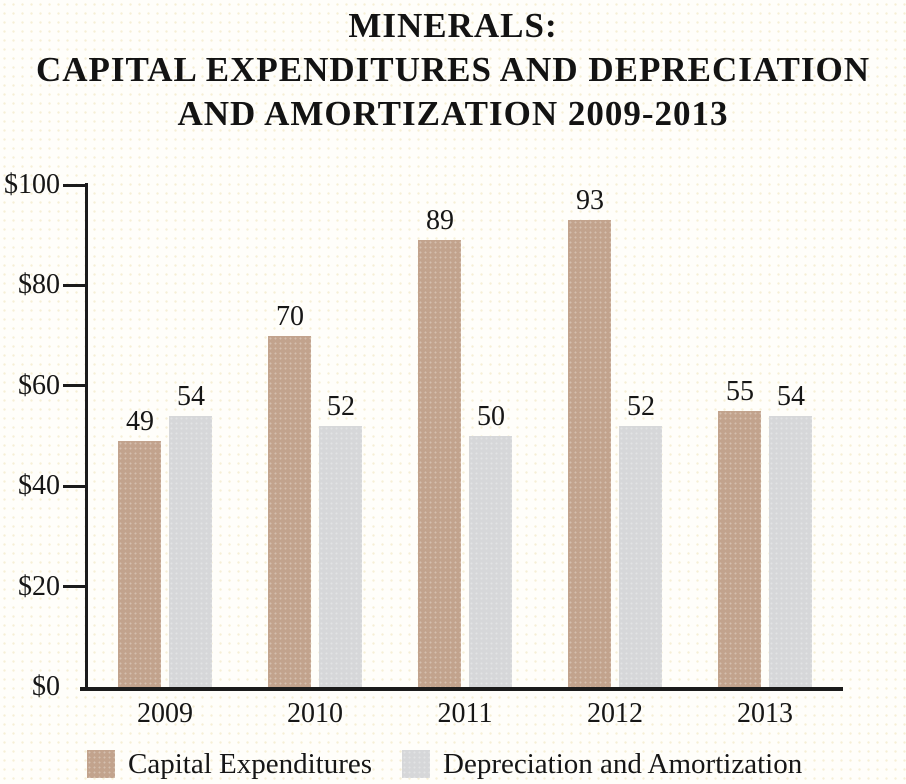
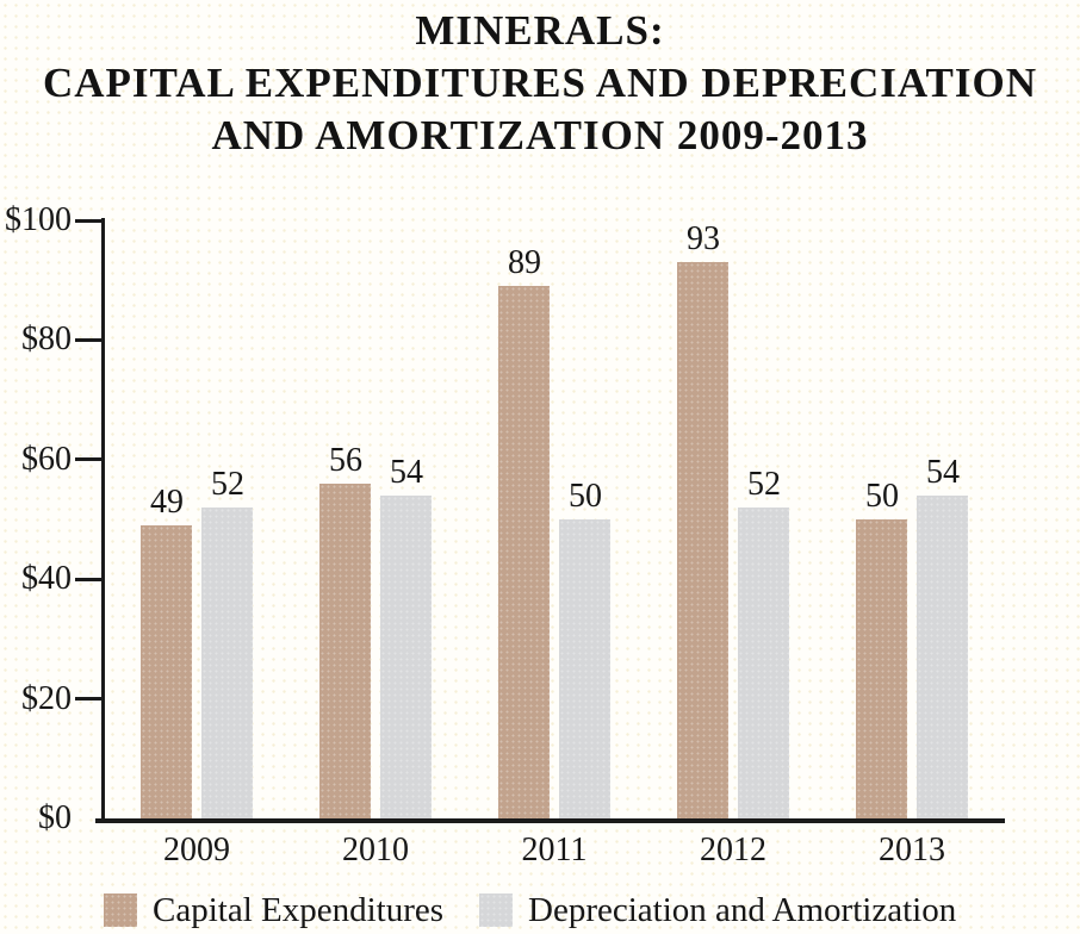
Depreciation and Amortization/2009: 54 -> 52
Capital Expenditures/2010: 70 -> 56
Depreciation and Amortization/2010: 52 -> 54
Capital Expenditures/2013: 55 -> 50
